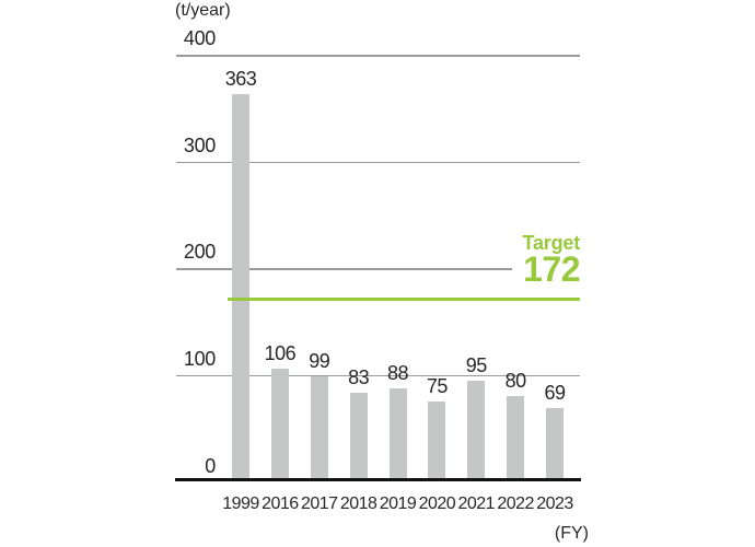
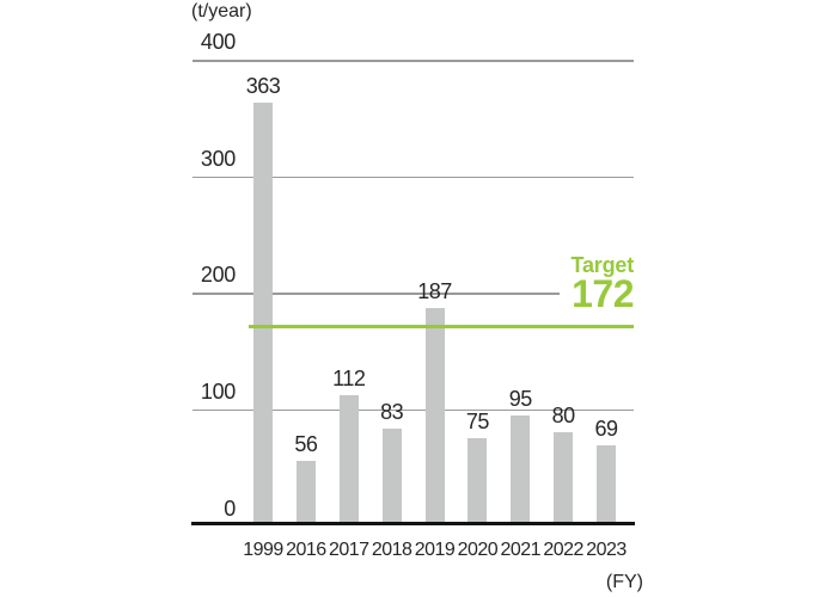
2016: 106 -> 56
2017: 99 -> 112
2019: 88 -> 187
